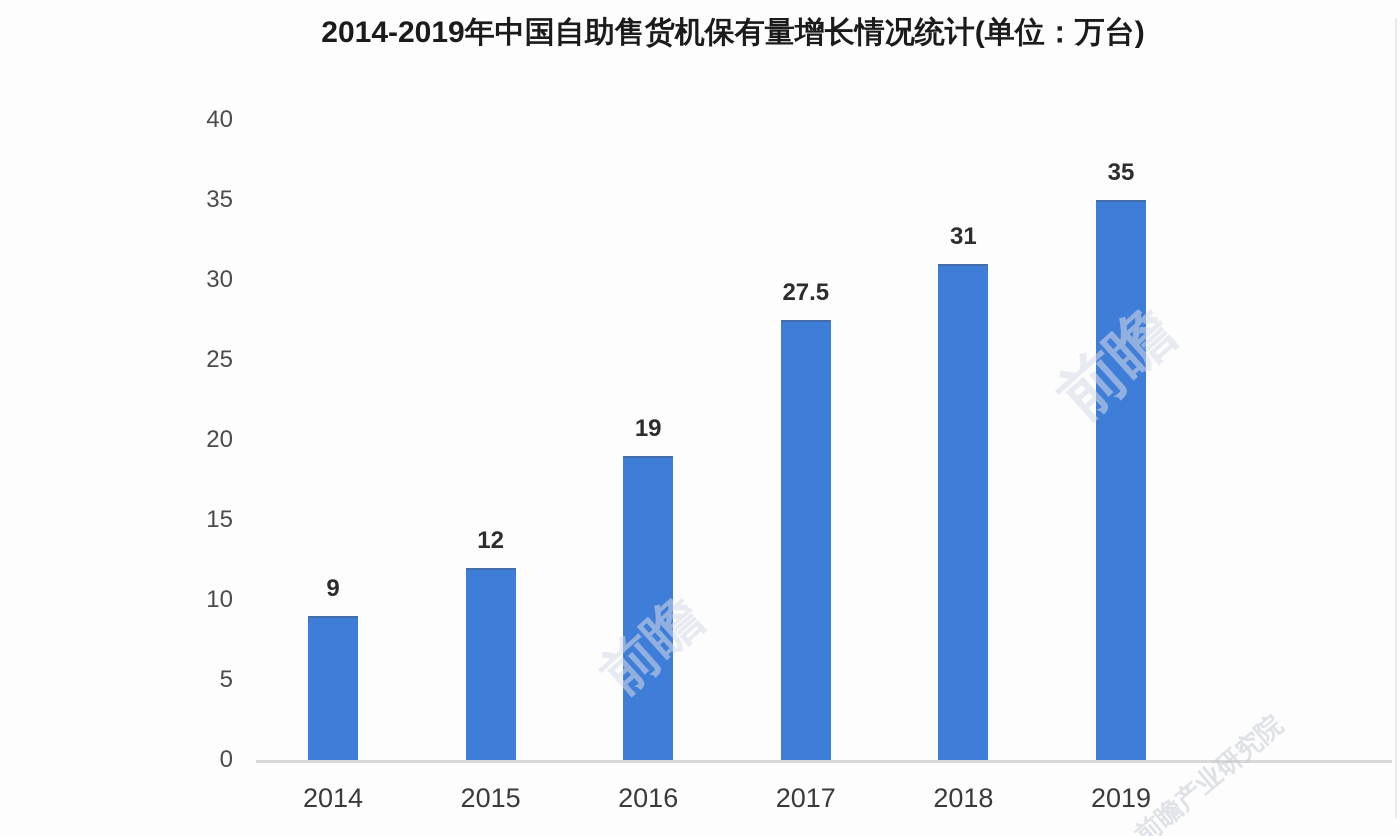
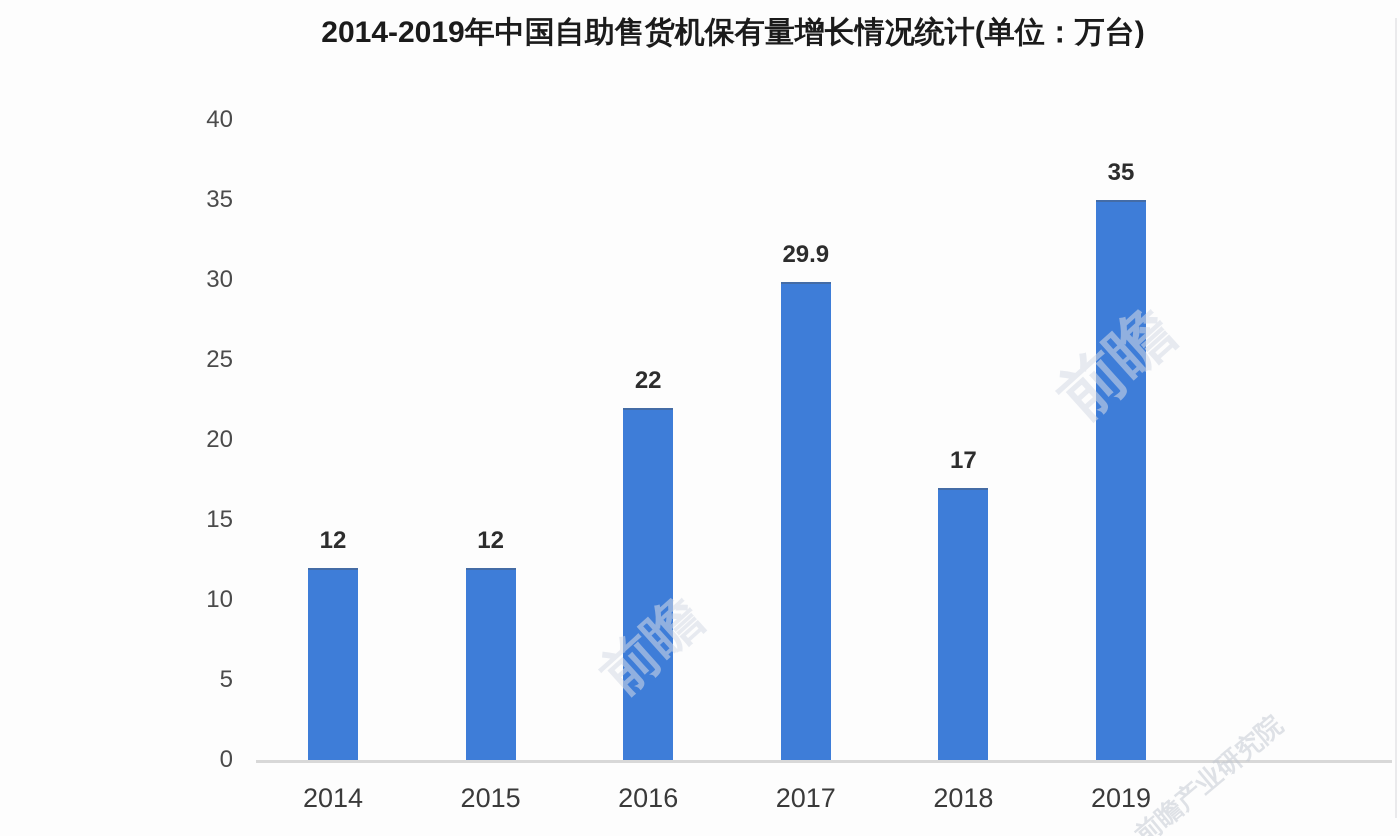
2014: 9 -> 12
2016: 19 -> 22
2017: 27.5 -> 29.9
2018: 31 -> 17
